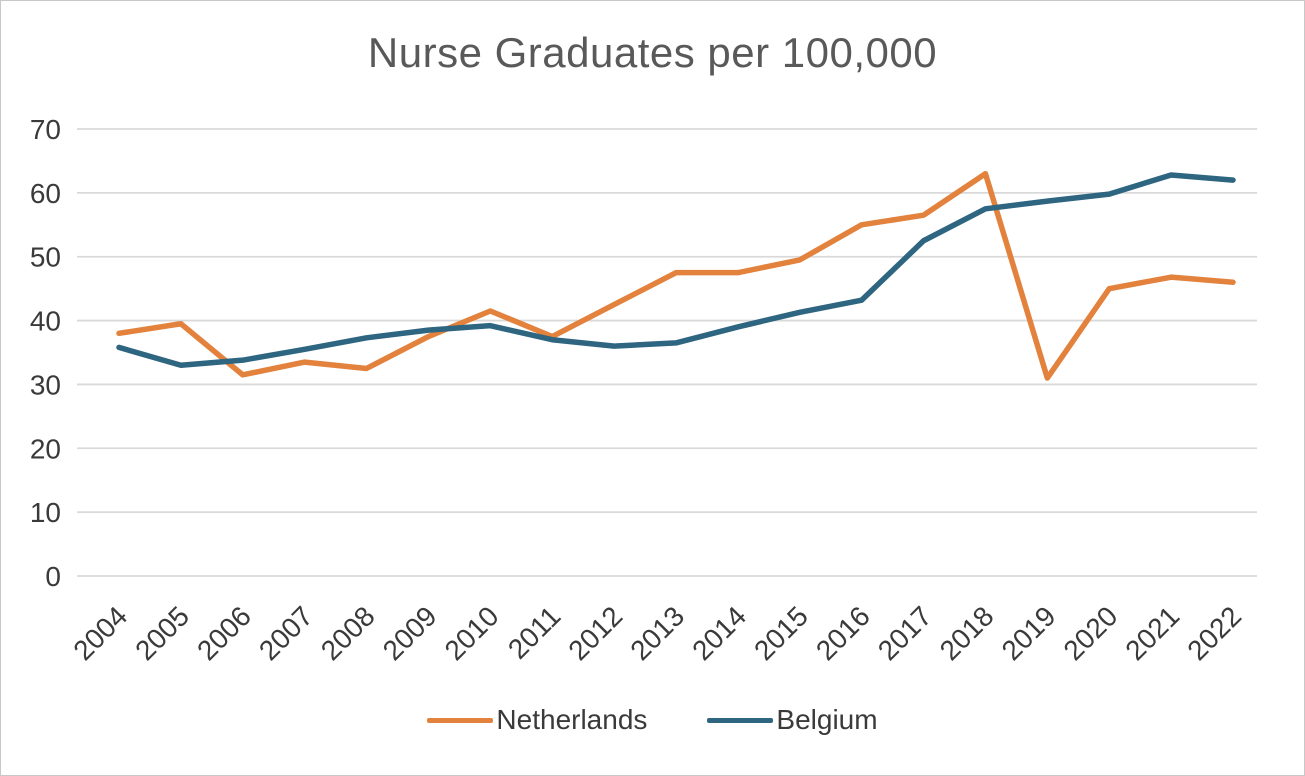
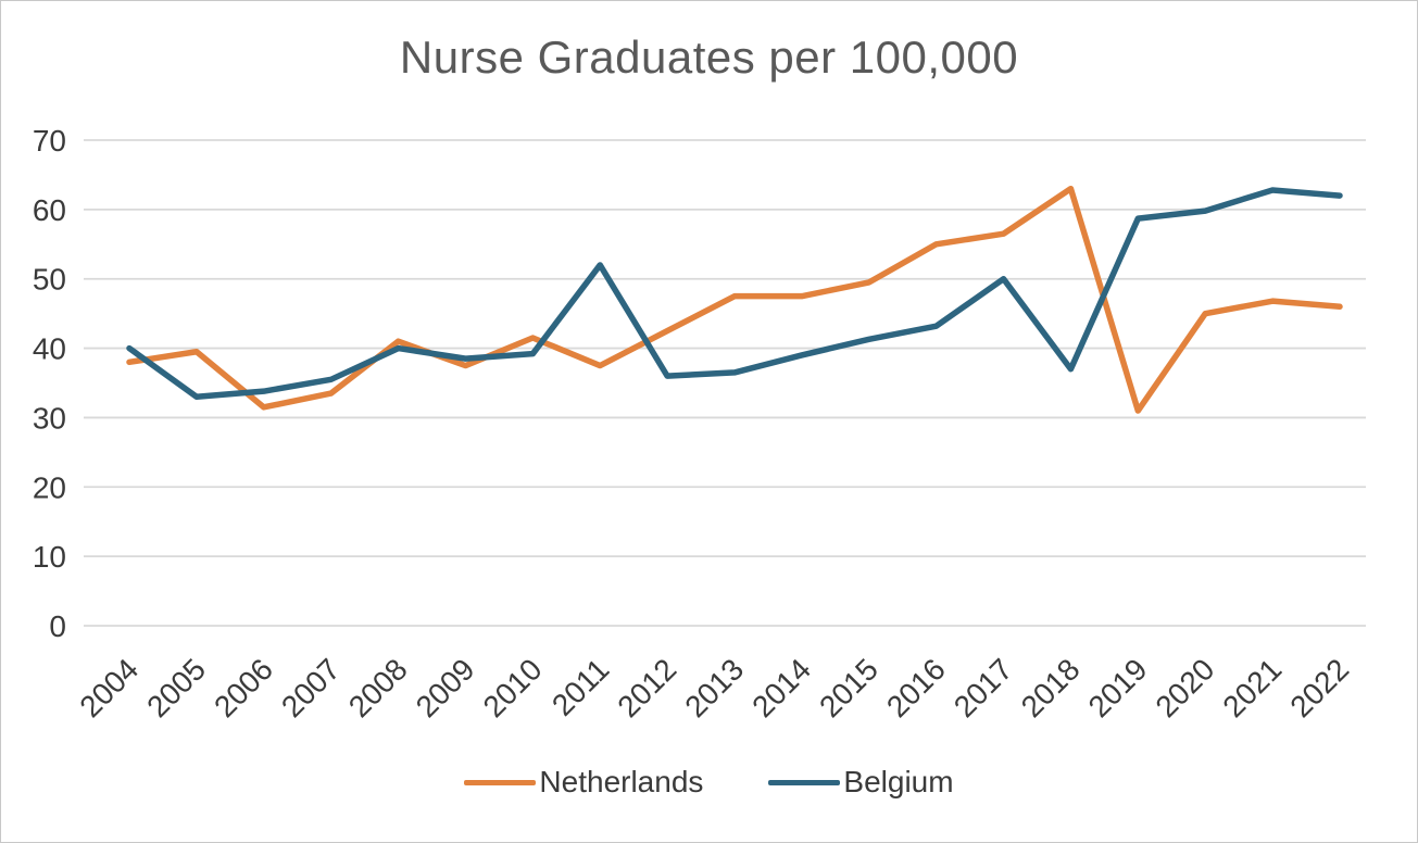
Belgium/2004: 36 -> 40
Netherlands/2008: 32 -> 41
Belgium/2008: 37 -> 40
Belgium/2011: 37 -> 52
Belgium/2017: 52 -> 50
Belgium/2018: 58 -> 37
